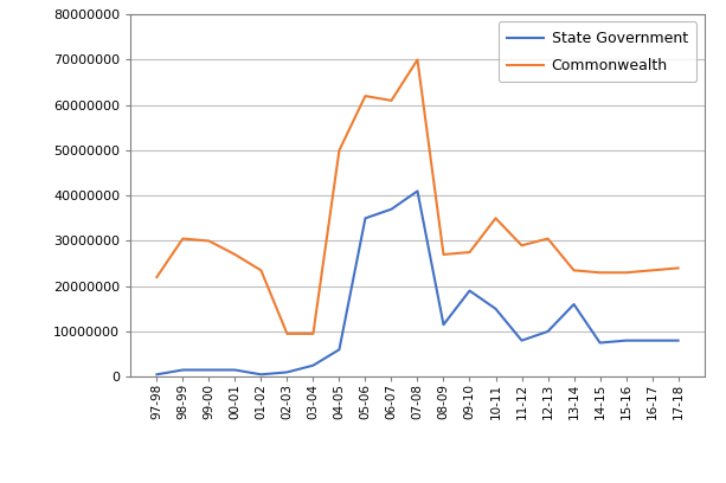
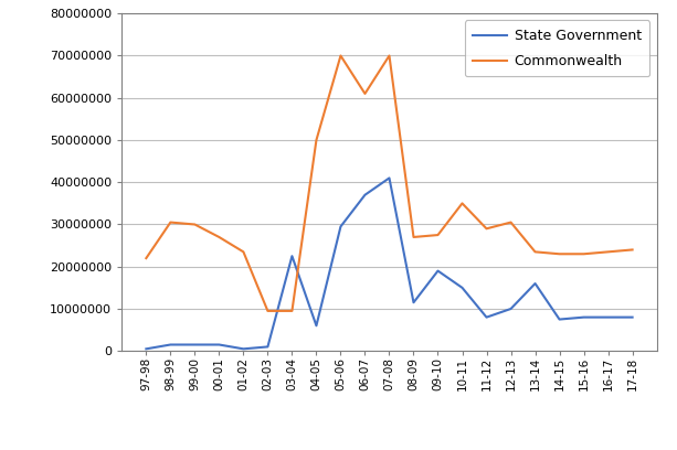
State Government/03-04: 2500000 -> 22500000
State Government/05-06: 35000000 -> 29500000
Commonwealth/05-06: 62000000 -> 70000000
